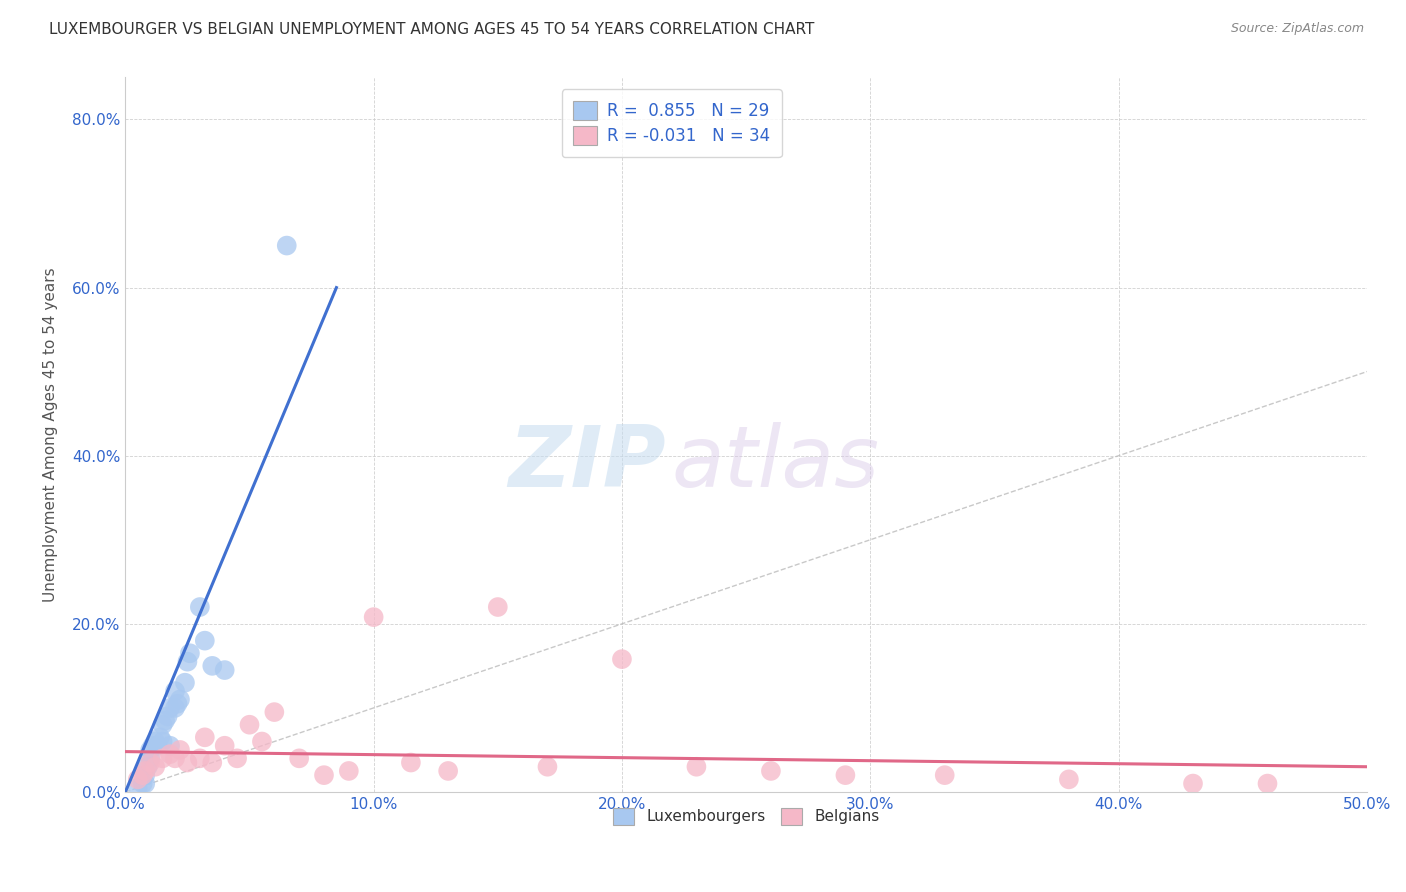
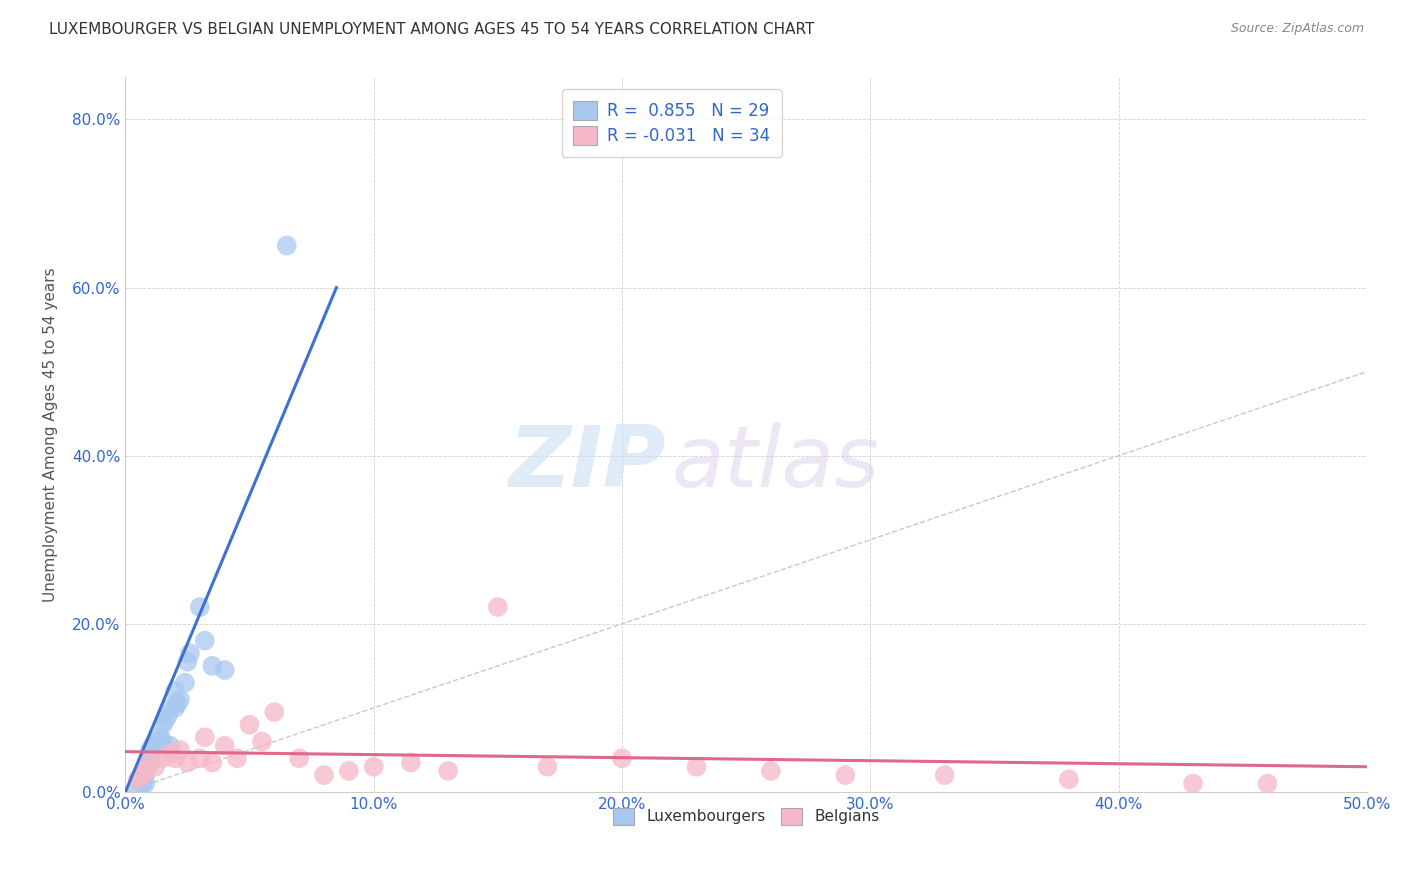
Belgians/10.0%: 20.8% -> 3.0%
Belgians/20.0%: 15.8% -> 4.0%
